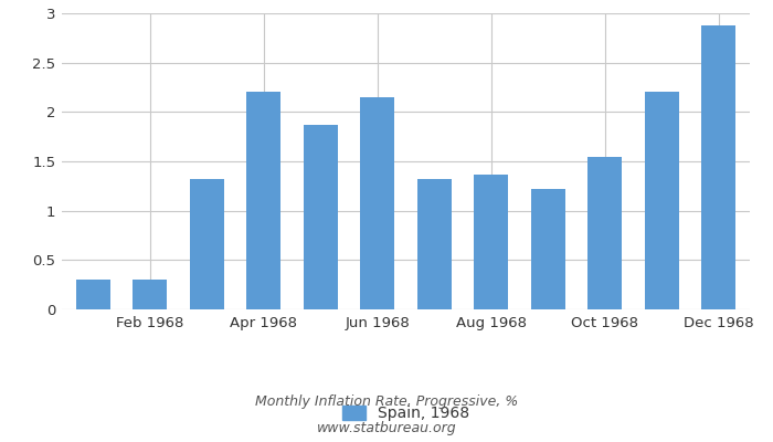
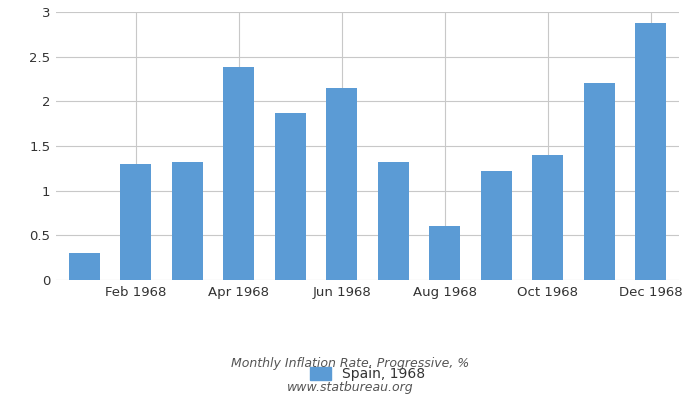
Feb 1968: 0.30 -> 1.30
Apr 1968: 2.20 -> 2.38
Aug 1968: 1.37 -> 0.60
Oct 1968: 1.54 -> 1.40
